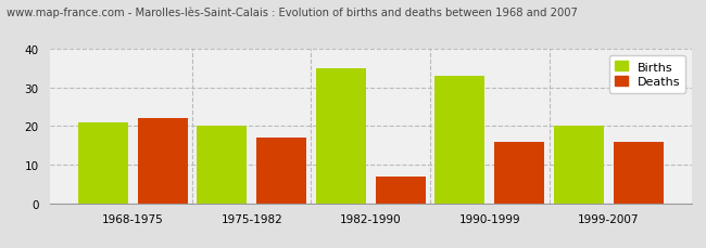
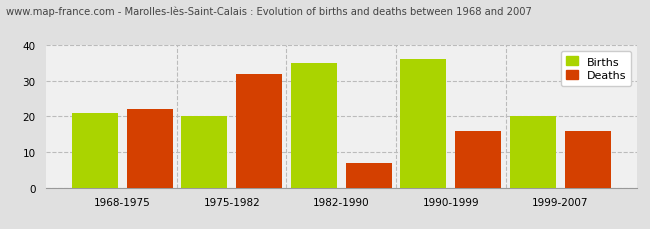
Deaths/1975-1982: 17 -> 32
Births/1990-1999: 33 -> 36
